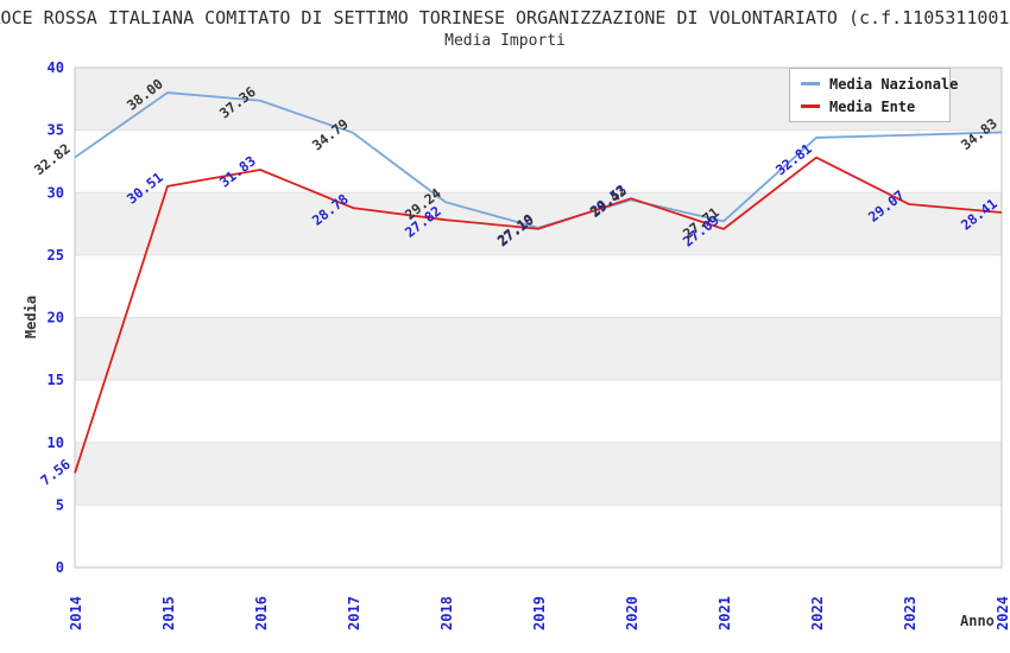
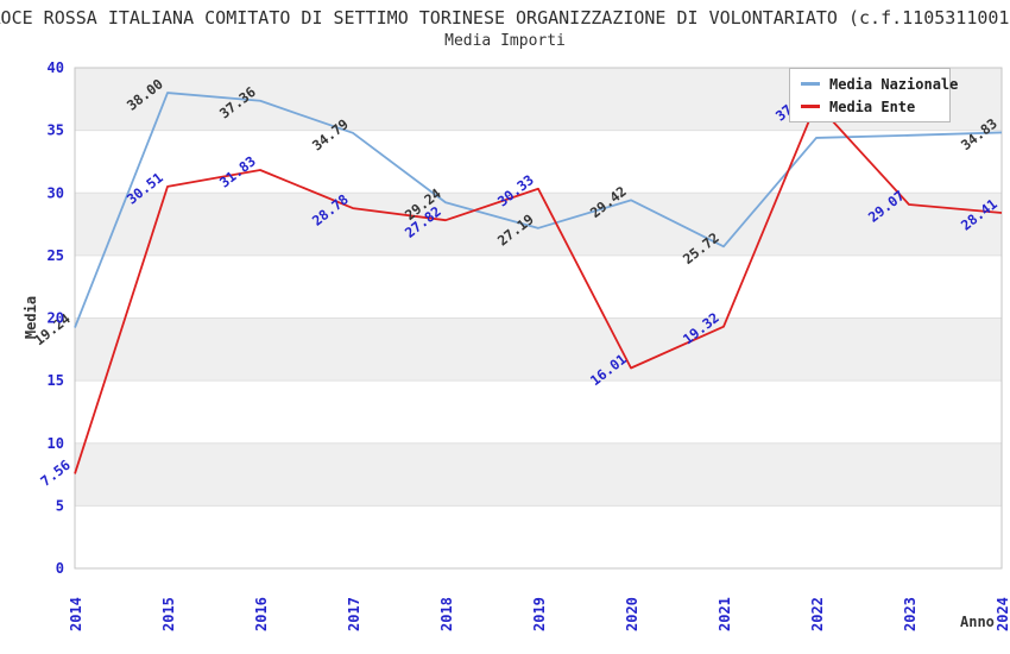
Media Nazionale/2014: 32.82 -> 19.24
Media Ente/2019: 27.10 -> 30.33
Media Ente/2020: 29.53 -> 16.01
Media Nazionale/2021: 27.71 -> 25.72
Media Ente/2021: 27.09 -> 19.32
Media Ente/2022: 32.81 -> 37.16
